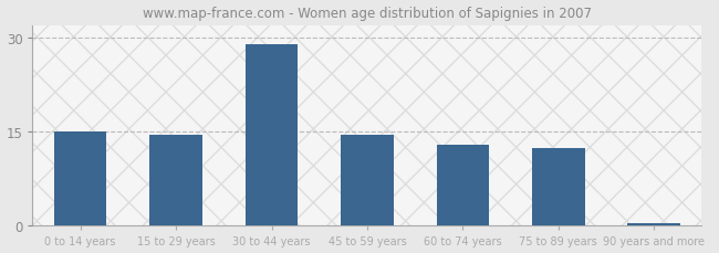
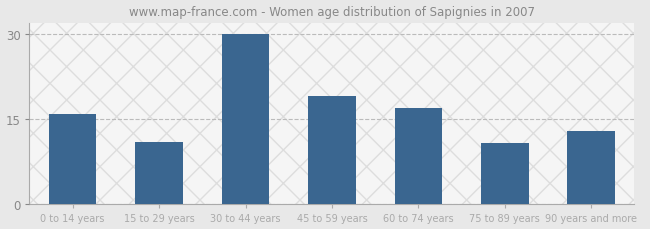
0 to 14 years: 15.0 -> 16.0
15 to 29 years: 14.5 -> 11.0
30 to 44 years: 29.0 -> 30.0
45 to 59 years: 14.5 -> 19.2
60 to 74 years: 13.0 -> 17.0
75 to 89 years: 12.5 -> 10.8
90 years and more: 0.5 -> 13.0
